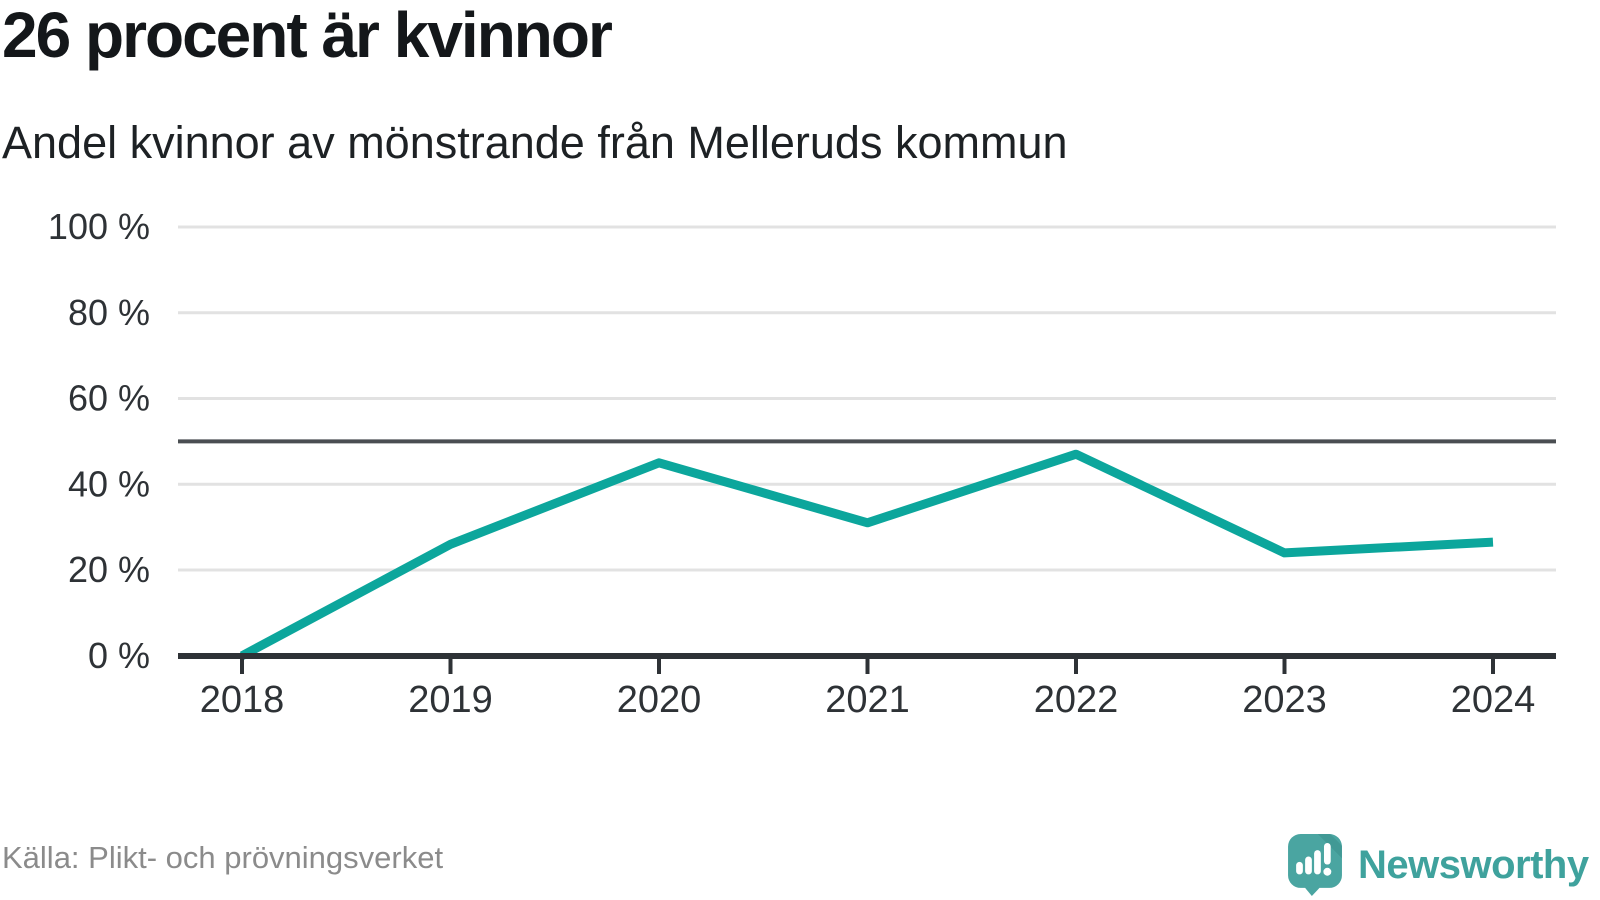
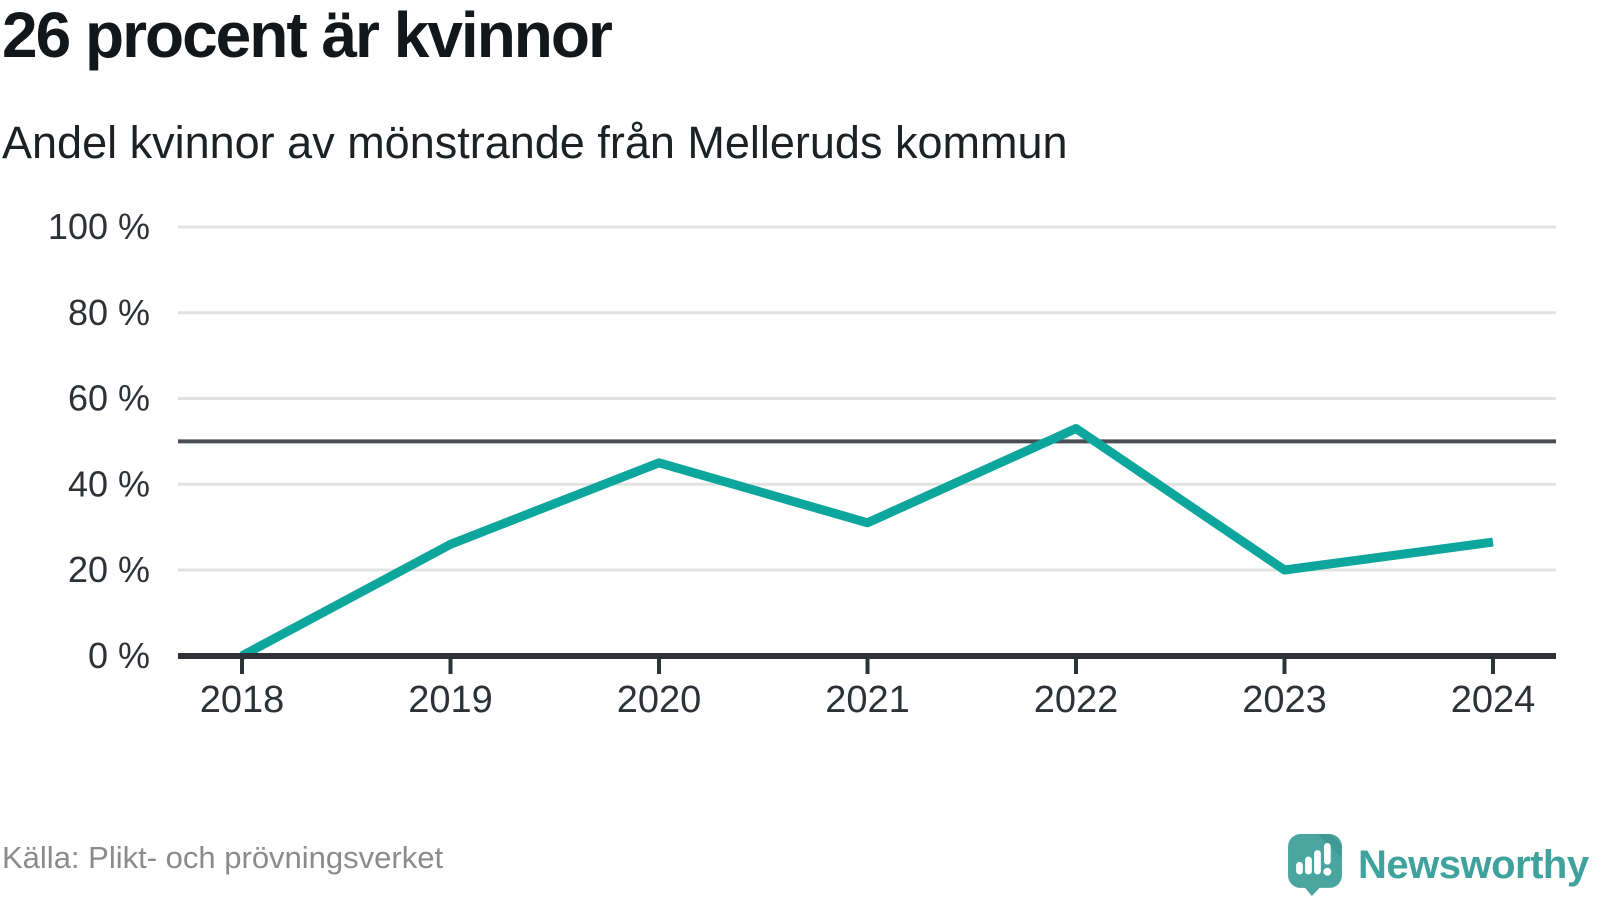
2022: 47% -> 53%
2023: 24% -> 20%
